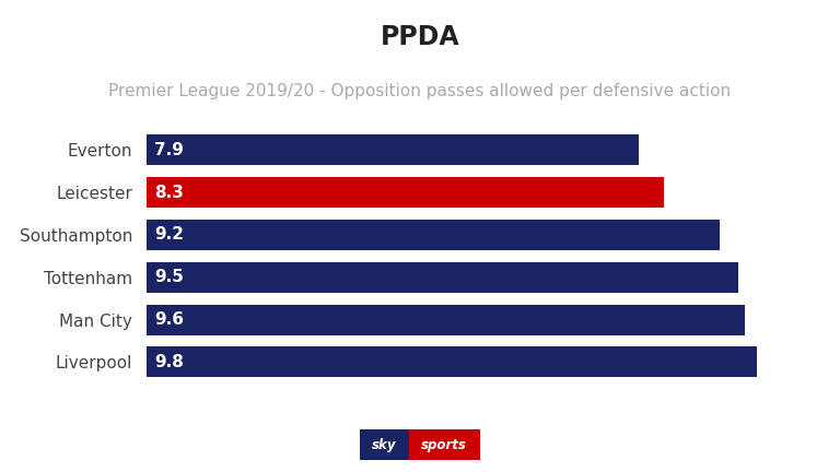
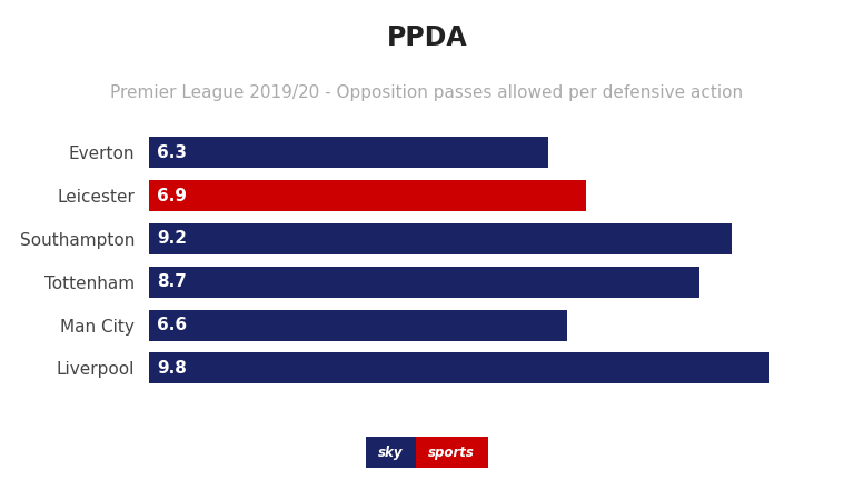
Everton: 7.9 -> 6.3
Leicester: 8.3 -> 6.9
Tottenham: 9.5 -> 8.7
Man City: 9.6 -> 6.6
